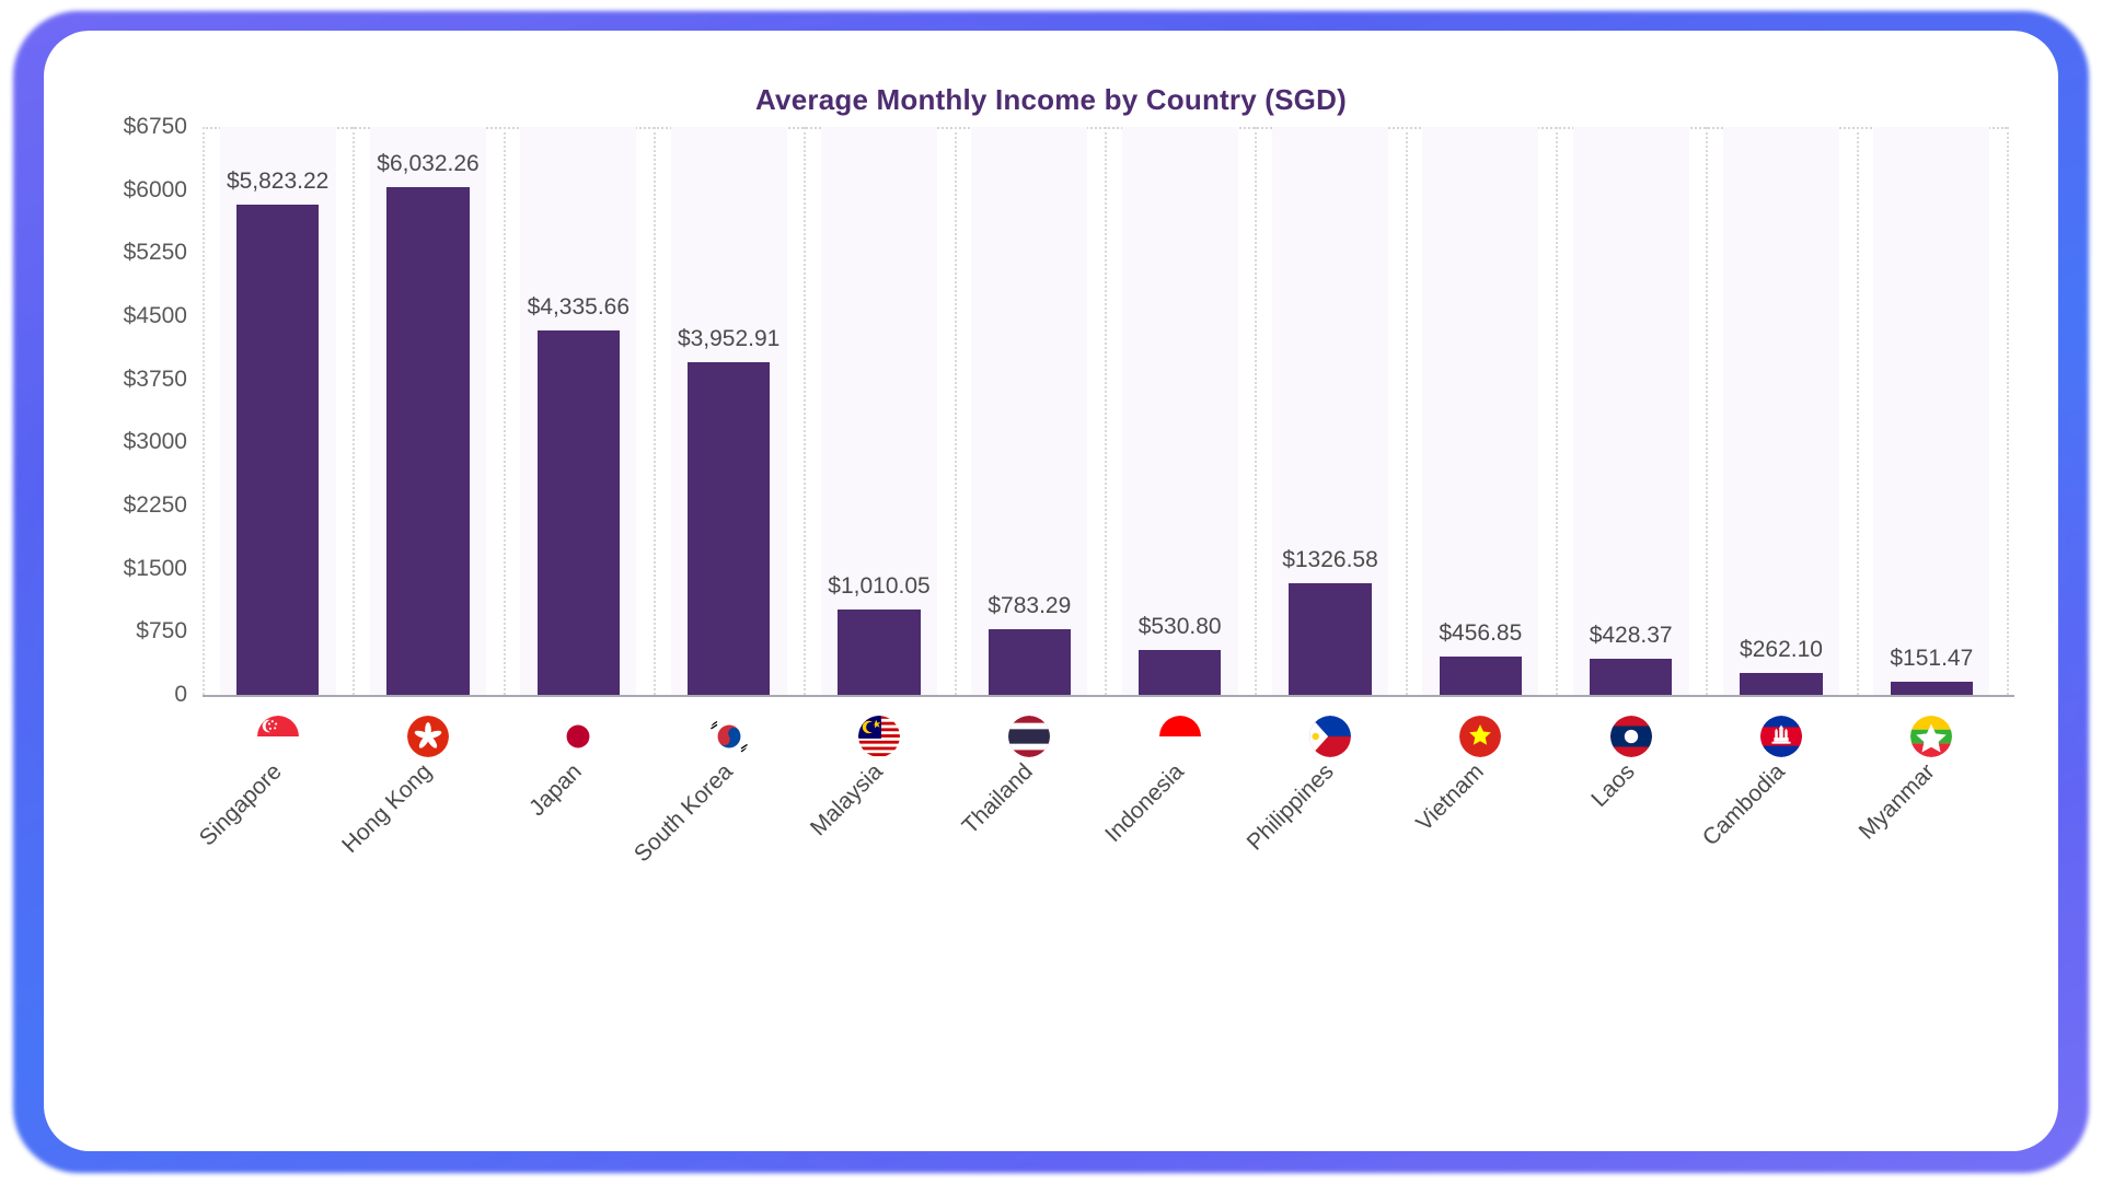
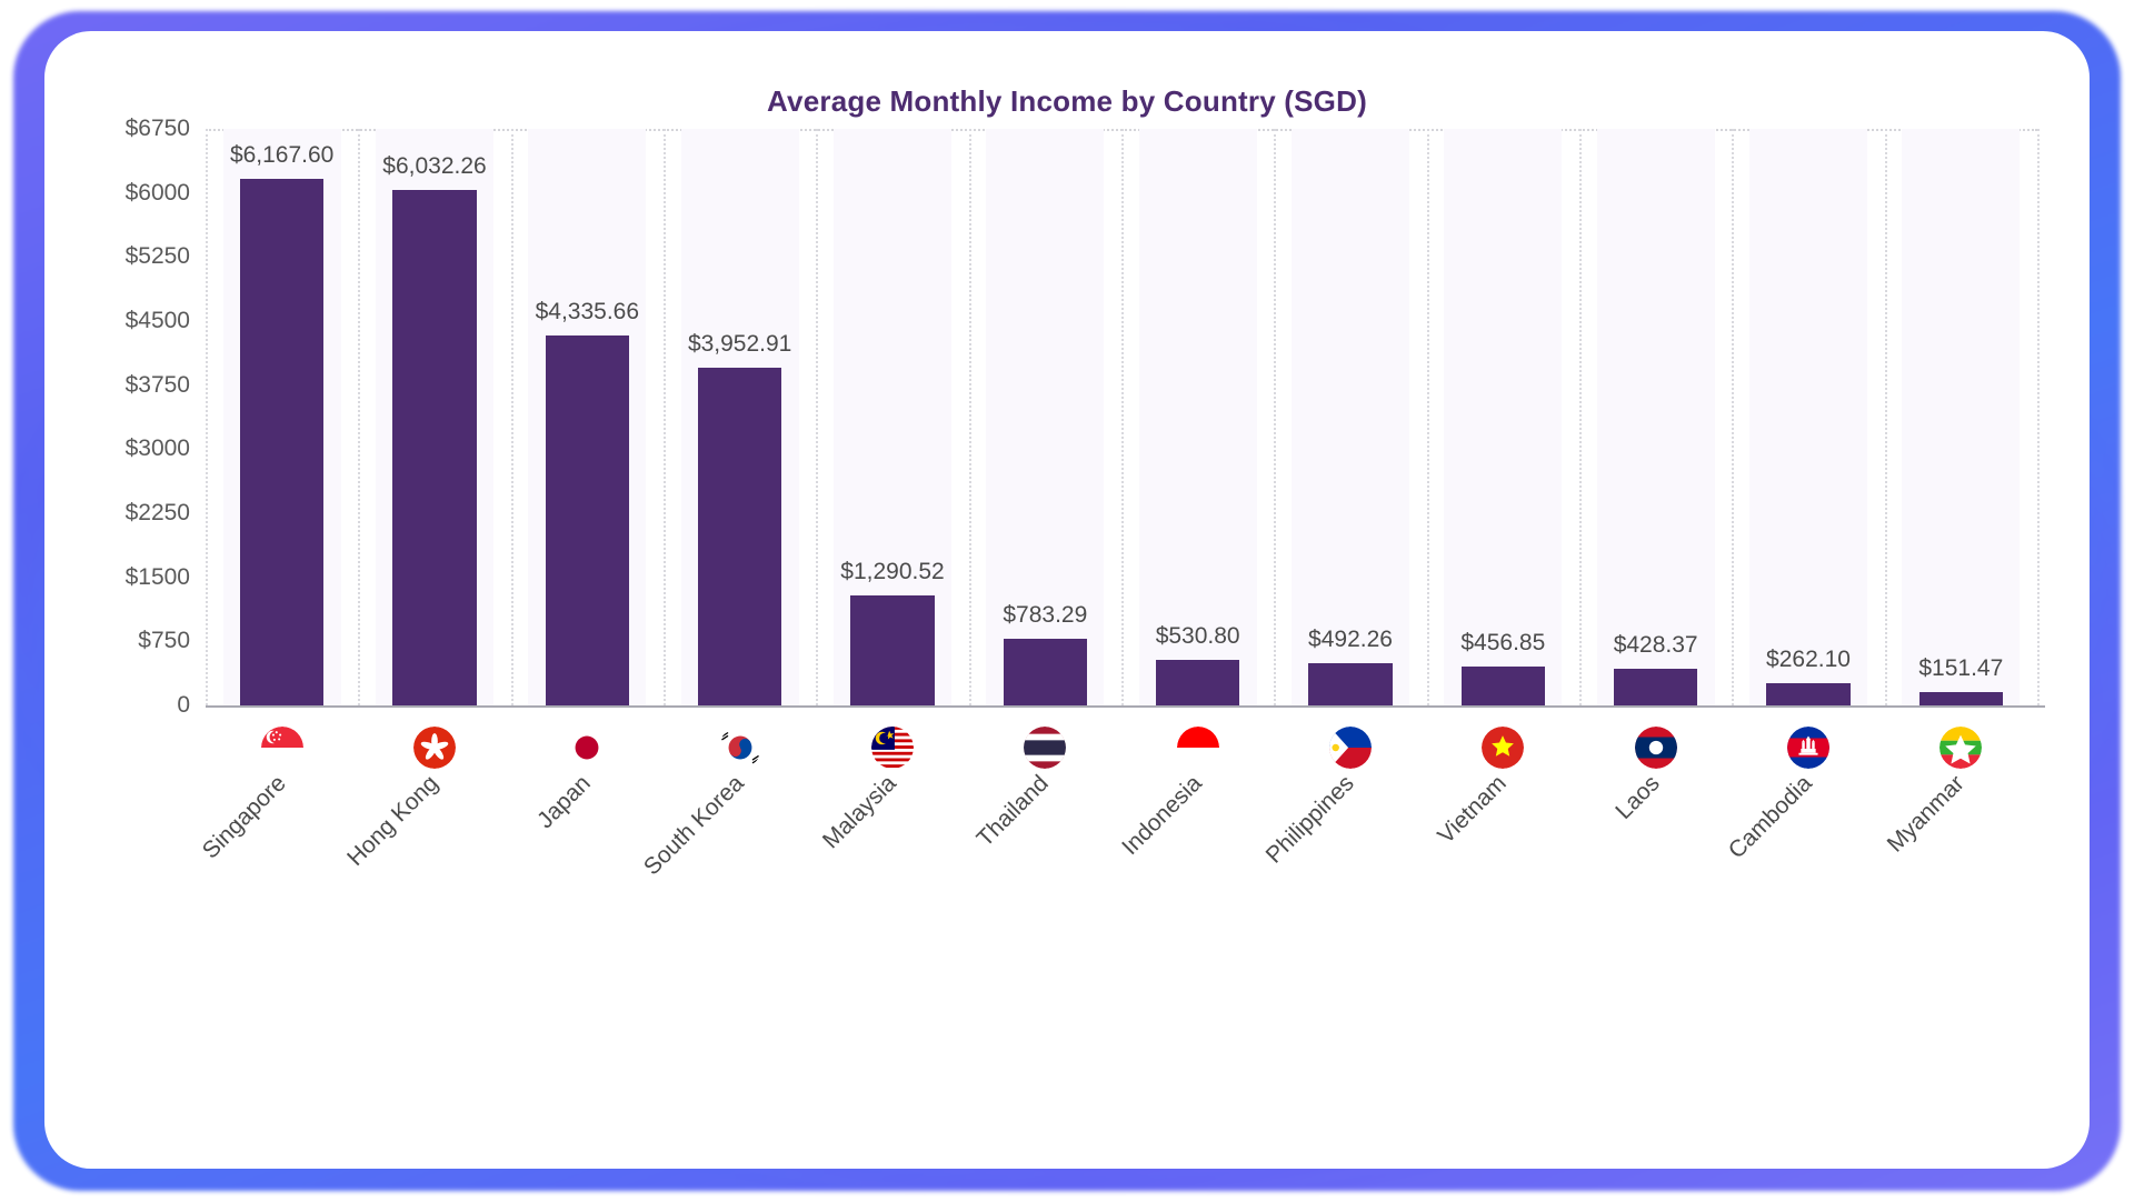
Singapore: $5,823.22 -> $6,167.60
Malaysia: $1,010.05 -> $1,290.52
Philippines: $1326.58 -> $492.26
